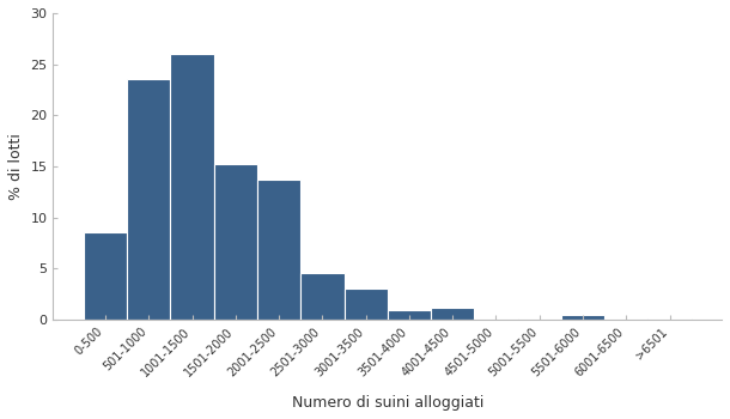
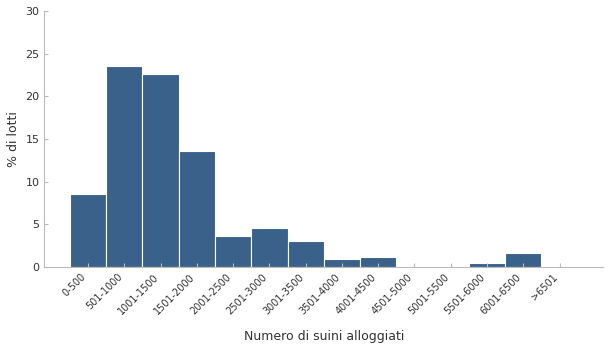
1001-1500: 26.0 -> 22.6
1501-2000: 15.2 -> 13.6
2001-2500: 13.7 -> 3.6
6001-6500: 0.1 -> 1.6
